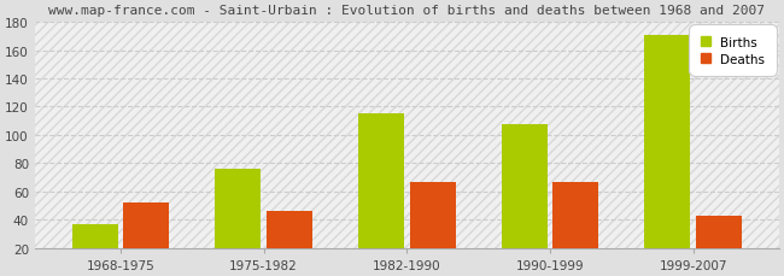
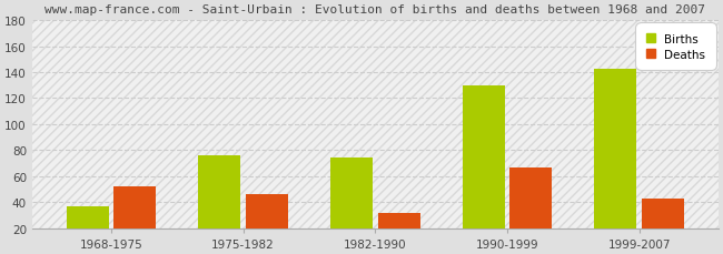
Births/1982-1990: 115 -> 74
Deaths/1982-1990: 67 -> 32
Births/1990-1999: 108 -> 130
Births/1999-2007: 171 -> 143
